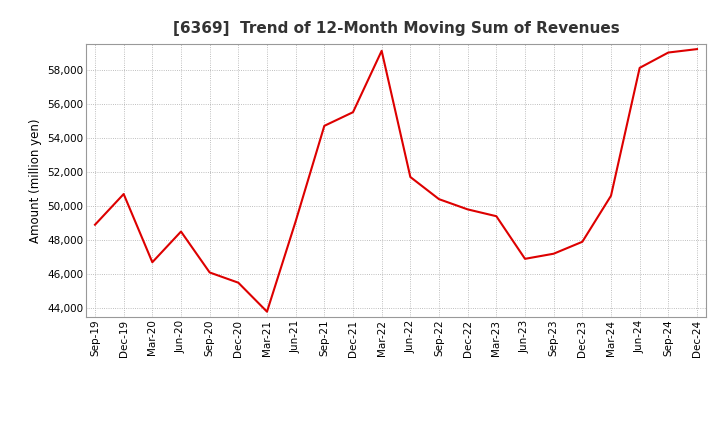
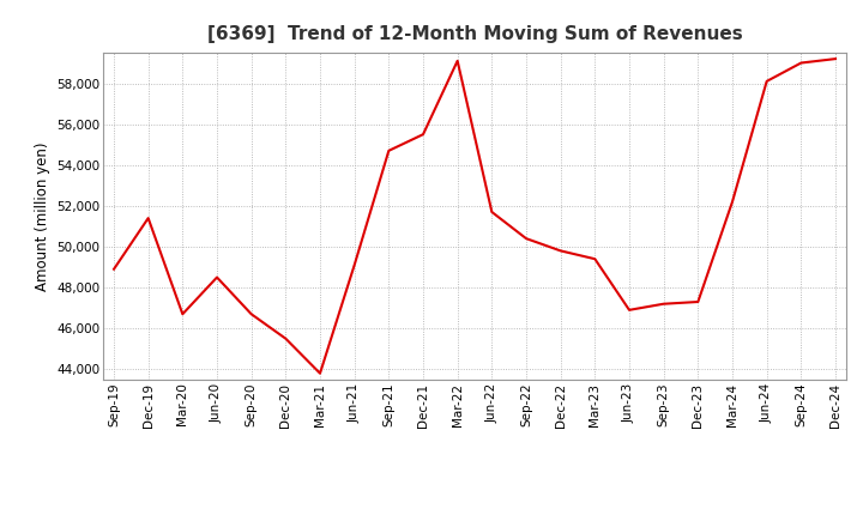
Dec-19: 50,700 -> 51,400
Sep-20: 46,100 -> 46,700
Dec-23: 47,900 -> 47,300
Mar-24: 50,600 -> 52,200
